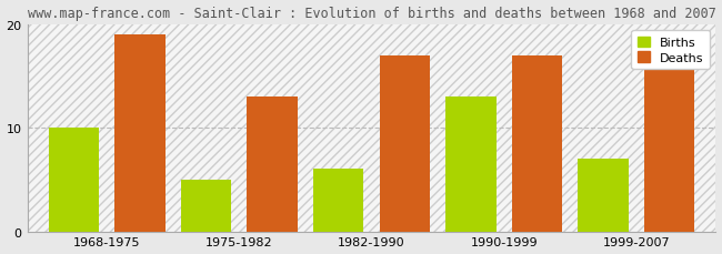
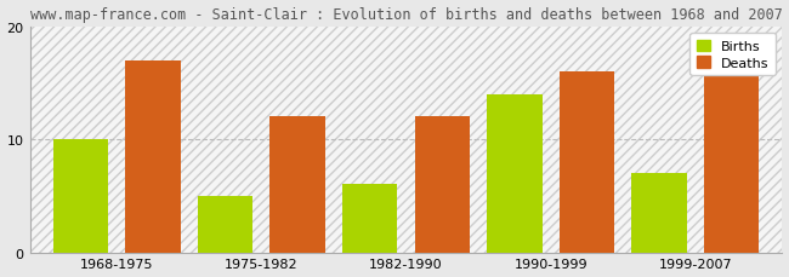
Deaths/1968-1975: 19 -> 17
Deaths/1975-1982: 13 -> 12
Deaths/1982-1990: 17 -> 12
Births/1990-1999: 13 -> 14
Deaths/1990-1999: 17 -> 16
